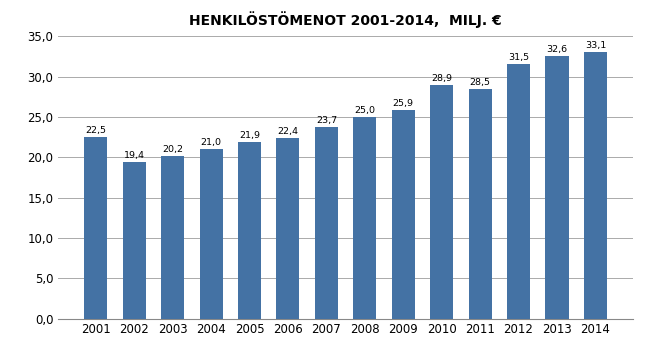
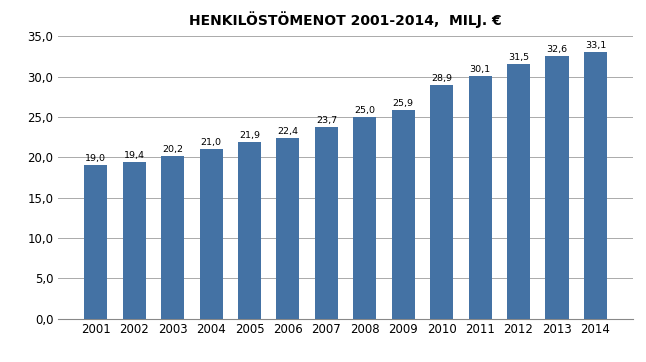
2001: 22,5 -> 19,0
2011: 28,5 -> 30,1
